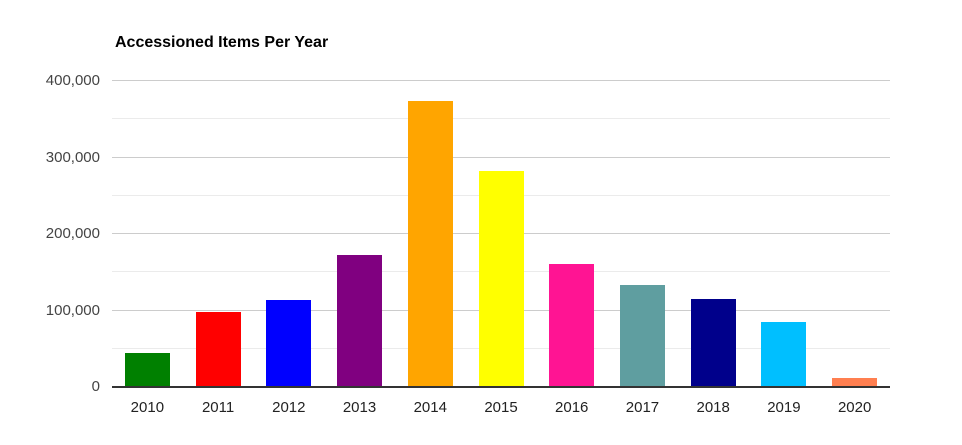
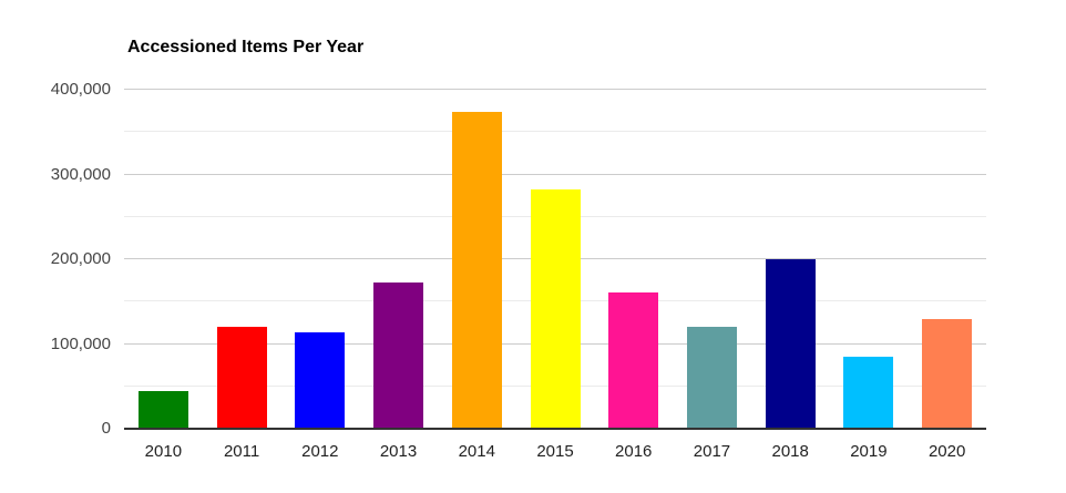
2011: 100000 -> 120000
2017: 130000 -> 120000
2018: 120000 -> 200000
2020: 10000 -> 130000
